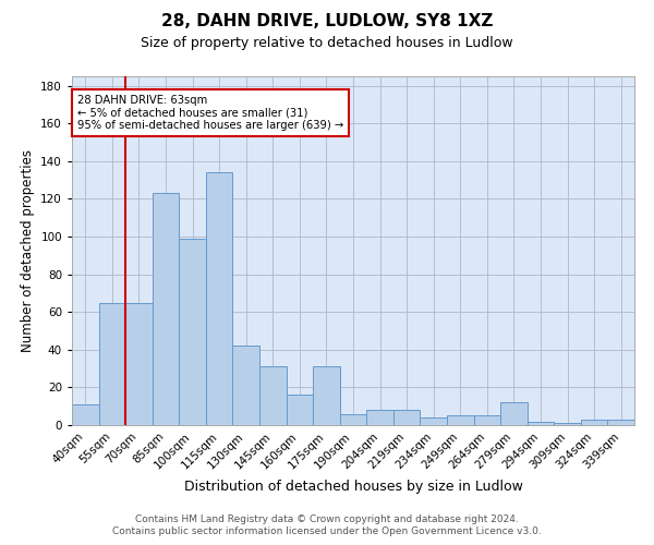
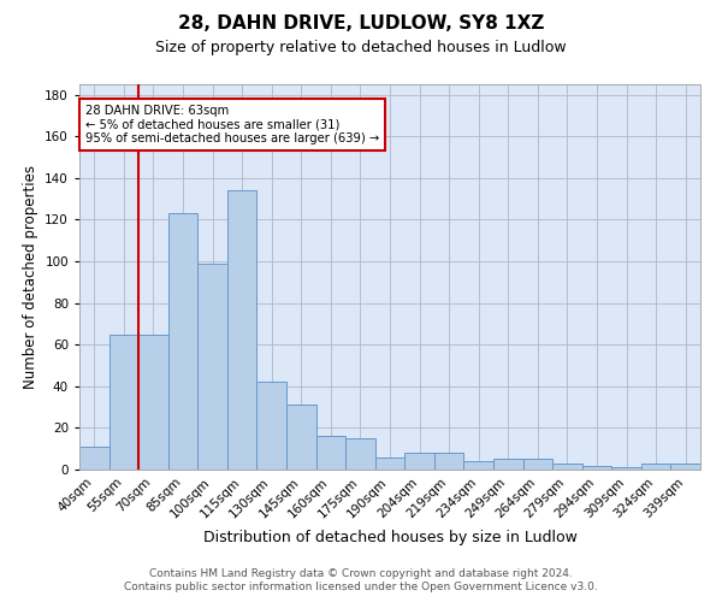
175sqm: 31 -> 15
279sqm: 12 -> 3
